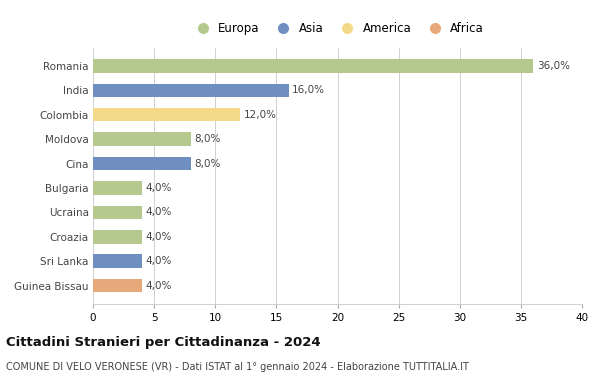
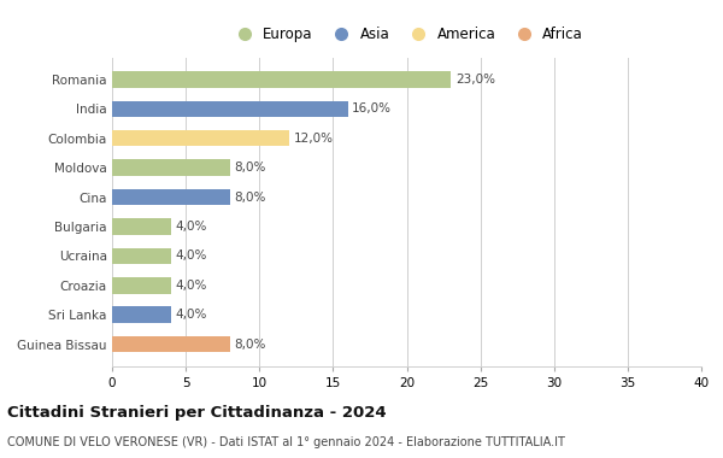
Romania: 36,0% -> 23,0%
Guinea Bissau: 4,0% -> 8,0%
